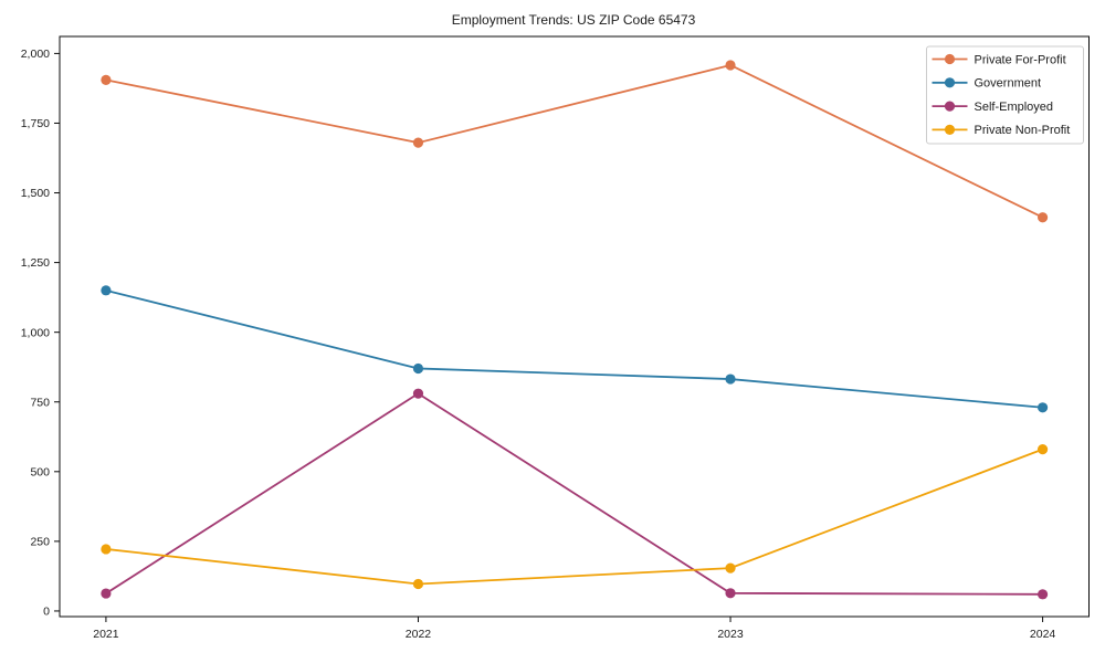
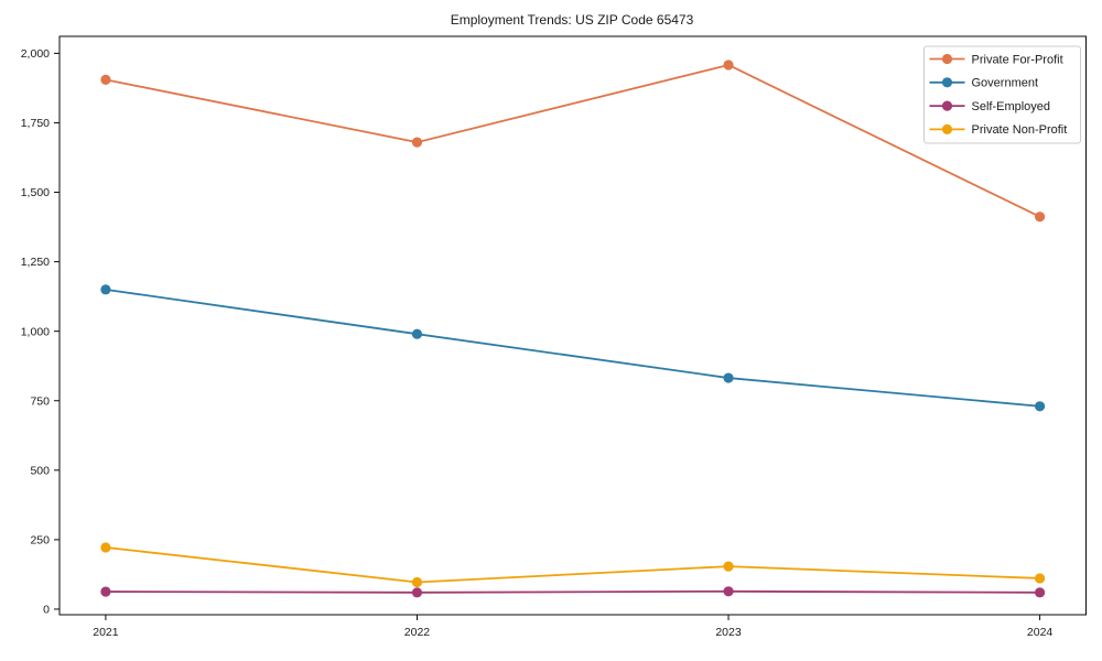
Government/2022: 870 -> 990
Self-Employed/2022: 780 -> 60
Private Non-Profit/2024: 580 -> 110
